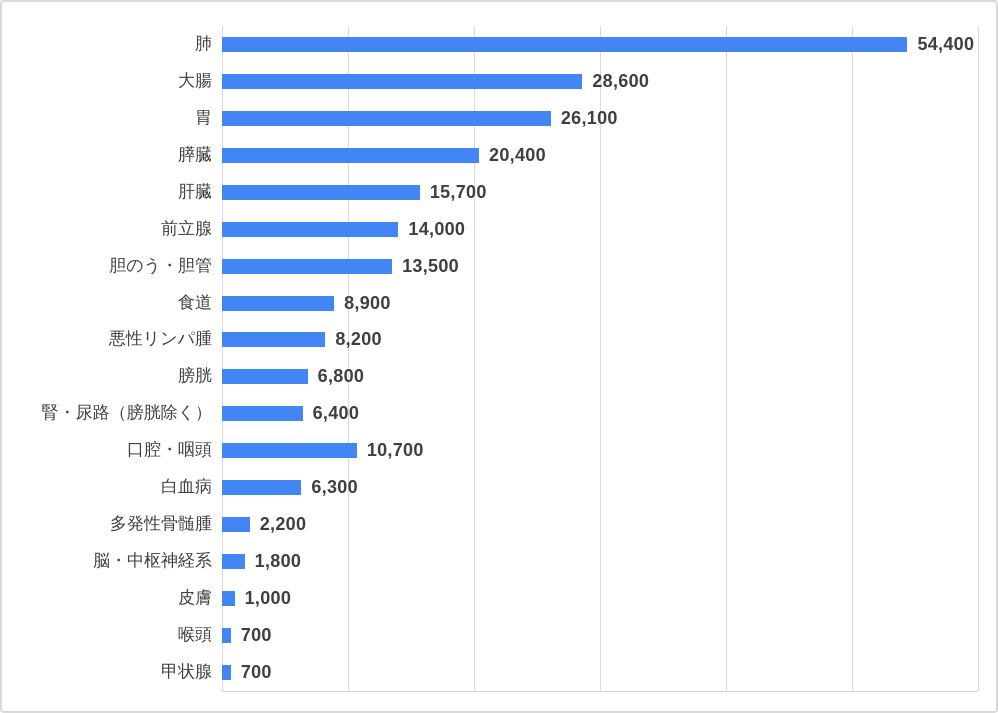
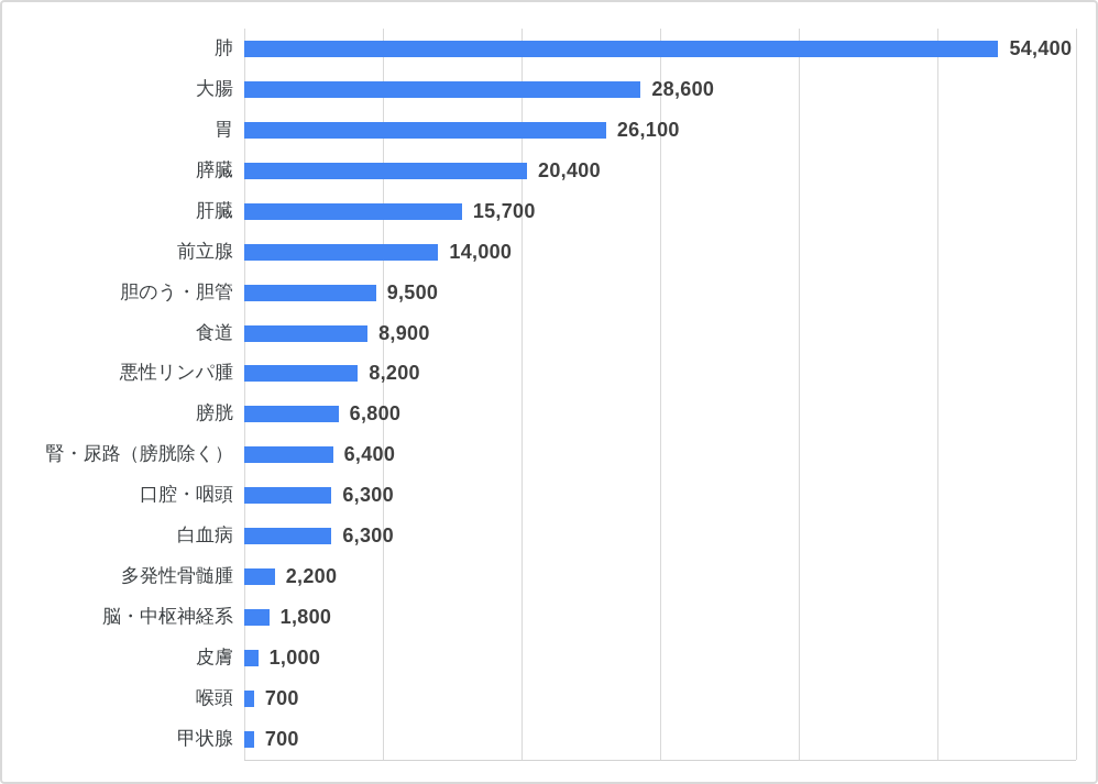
胆のう・胆管: 13,500 -> 9,500
口腔・咽頭: 10,700 -> 6,300
